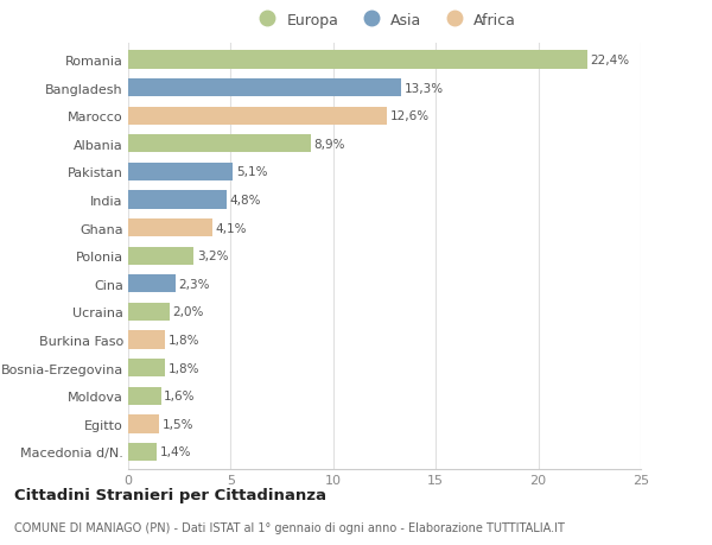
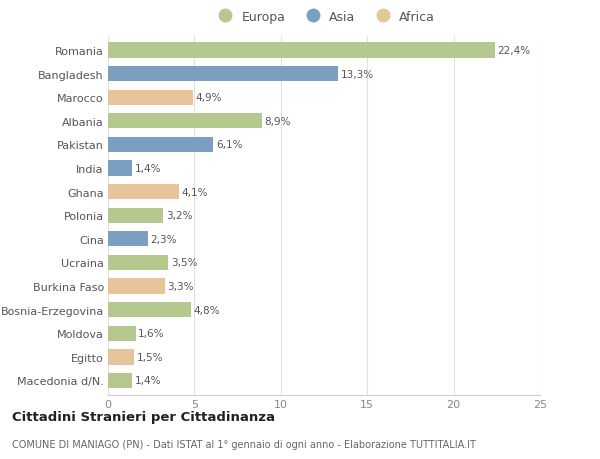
Marocco: 12,6% -> 4,9%
Pakistan: 5,1% -> 6,1%
India: 4,8% -> 1,4%
Ucraina: 2,0% -> 3,5%
Burkina Faso: 1,8% -> 3,3%
Bosnia-Erzegovina: 1,8% -> 4,8%
